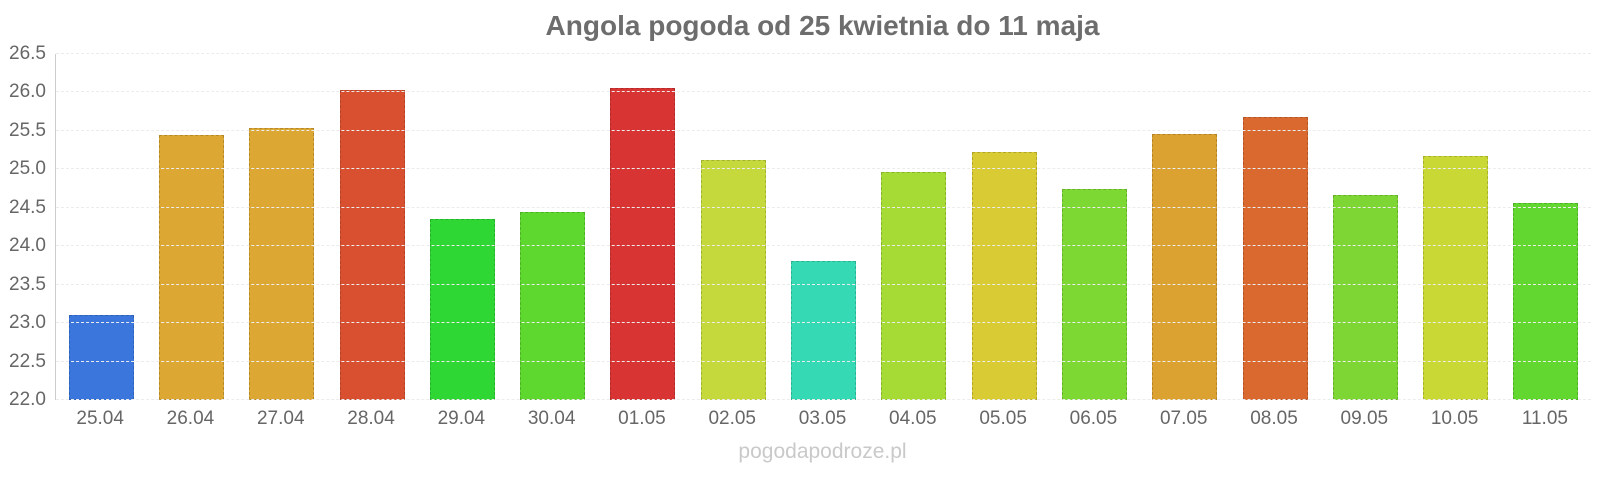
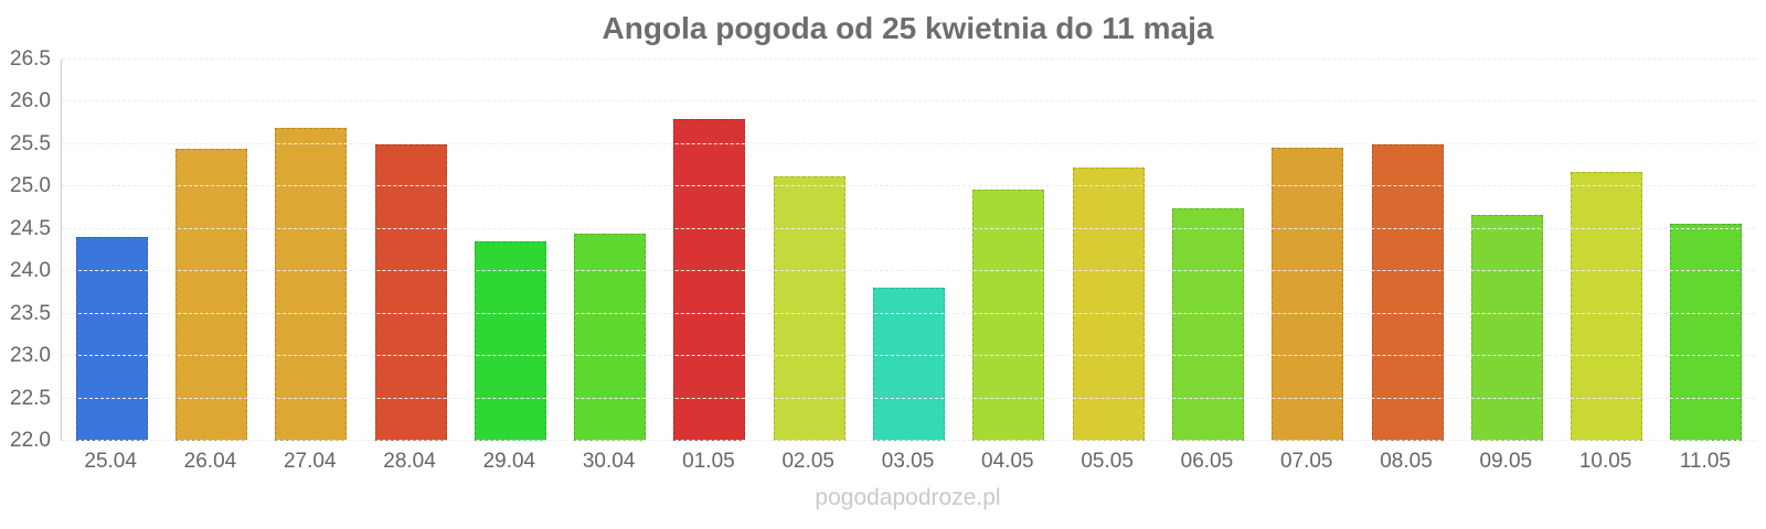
25.04: 23.1 -> 24.4
27.04: 25.5 -> 25.7
28.04: 26.0 -> 25.5
01.05: 26.1 -> 25.8
08.05: 25.7 -> 25.5
